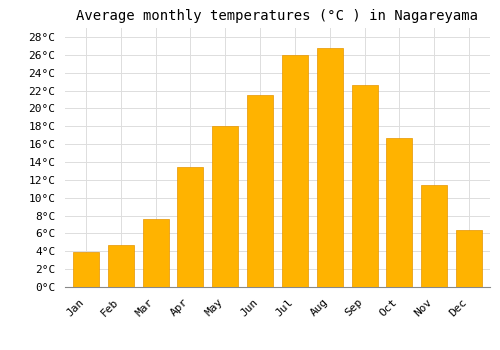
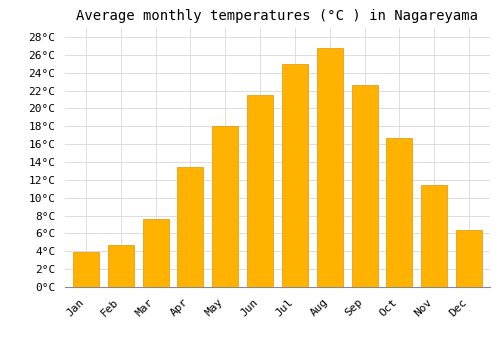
Jul: 26.0°C -> 25.0°C
